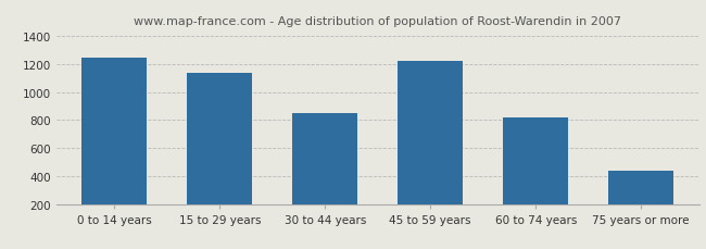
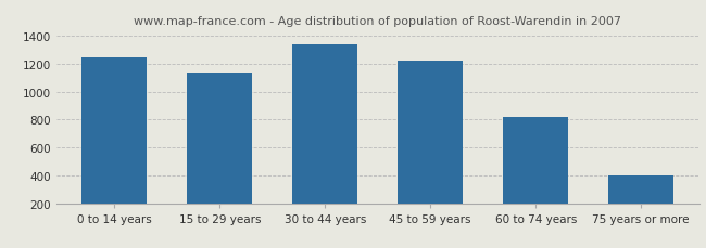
30 to 44 years: 850 -> 1340
75 years or more: 440 -> 400
